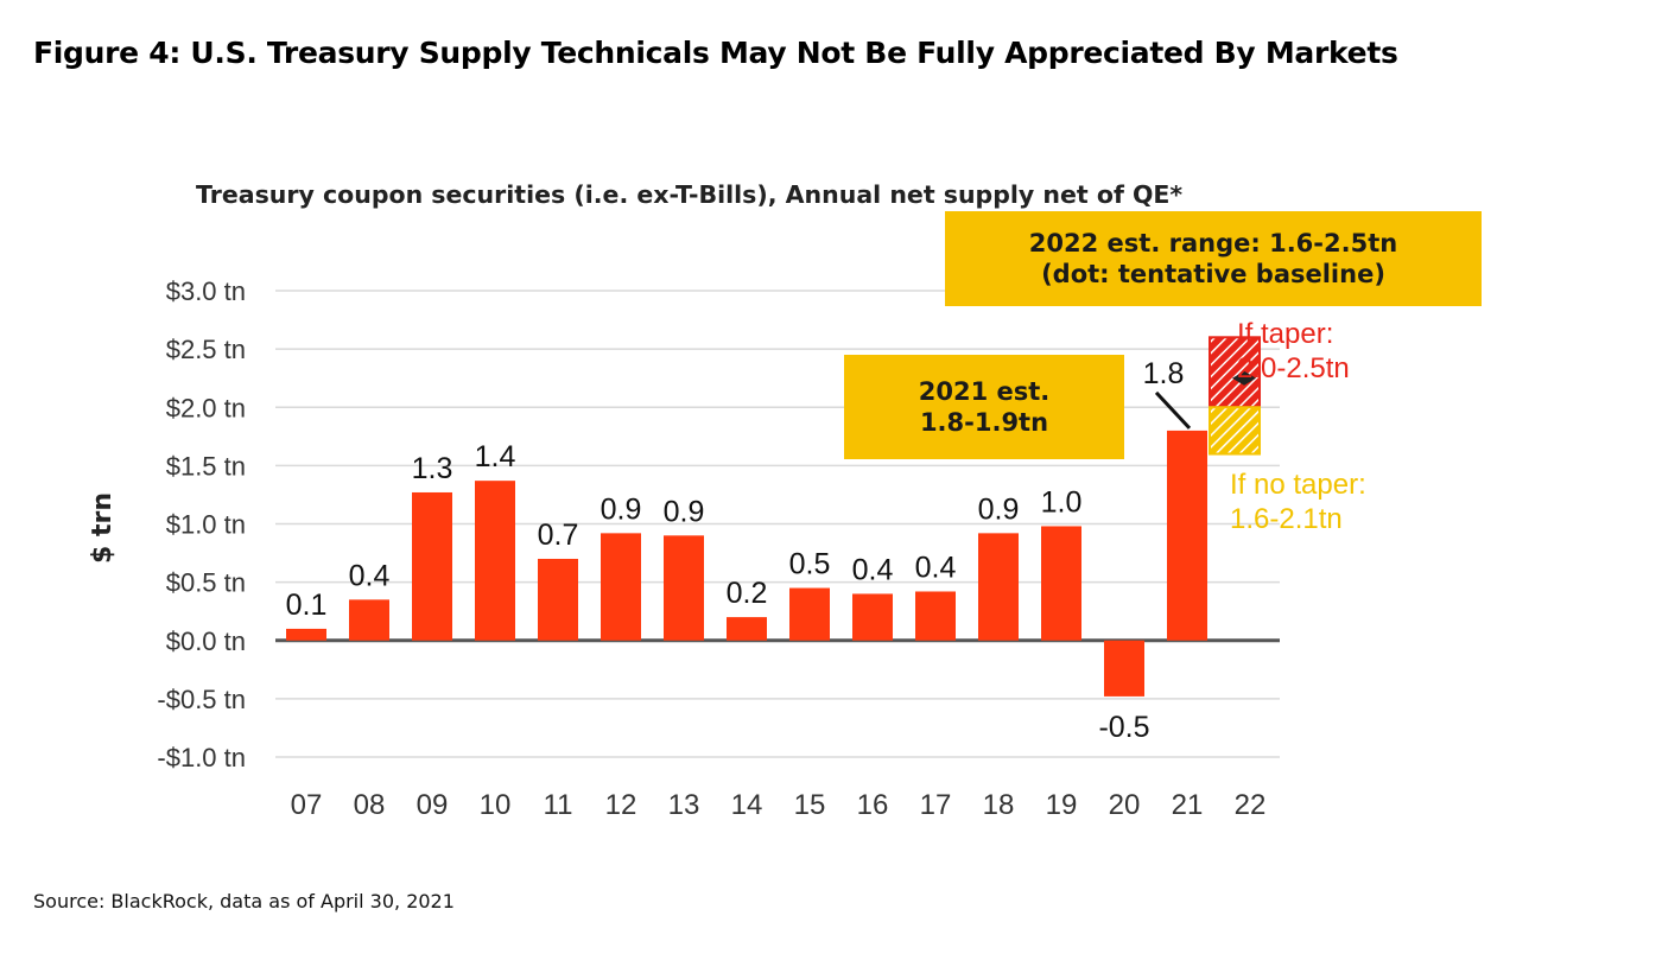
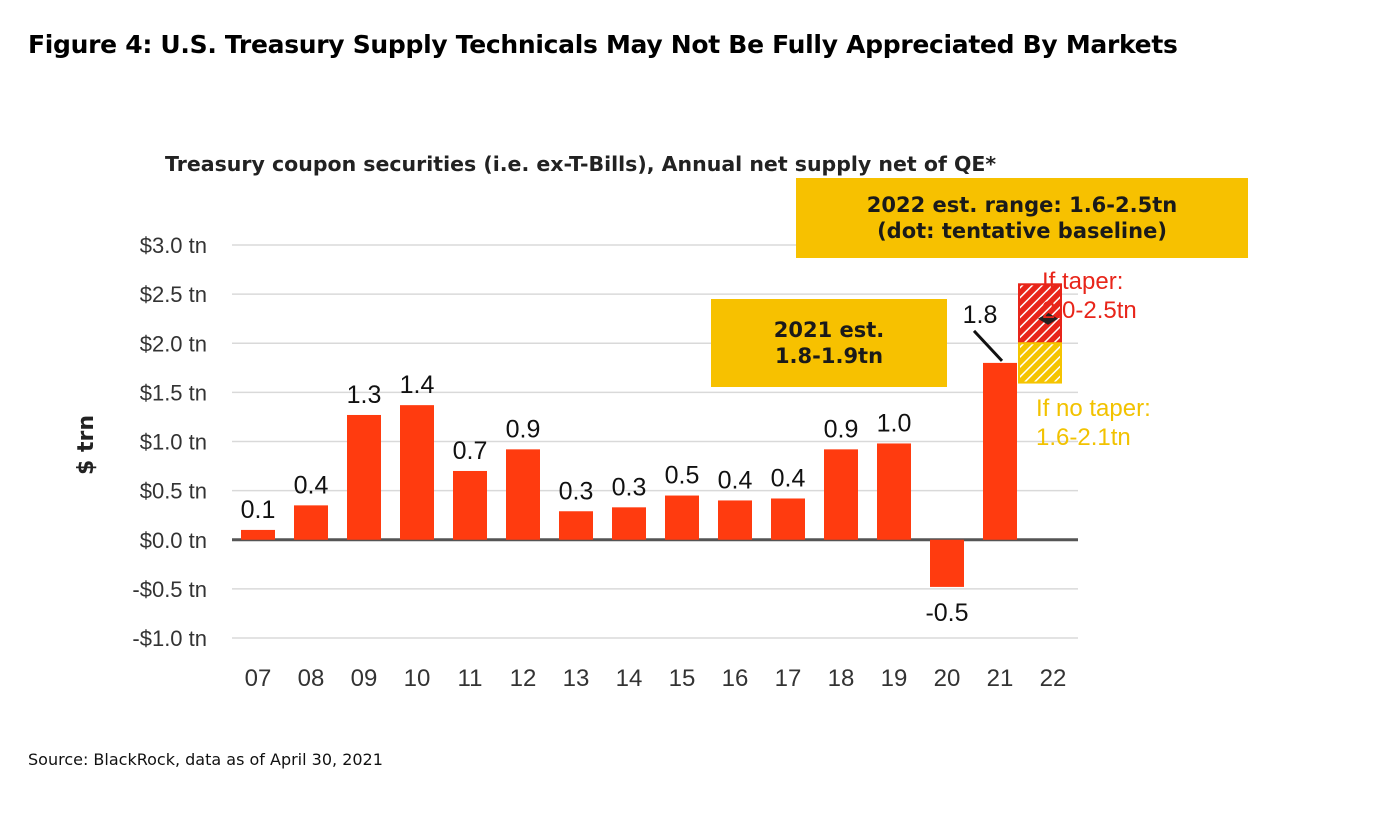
13: 0.9 -> 0.3
14: 0.2 -> 0.3
